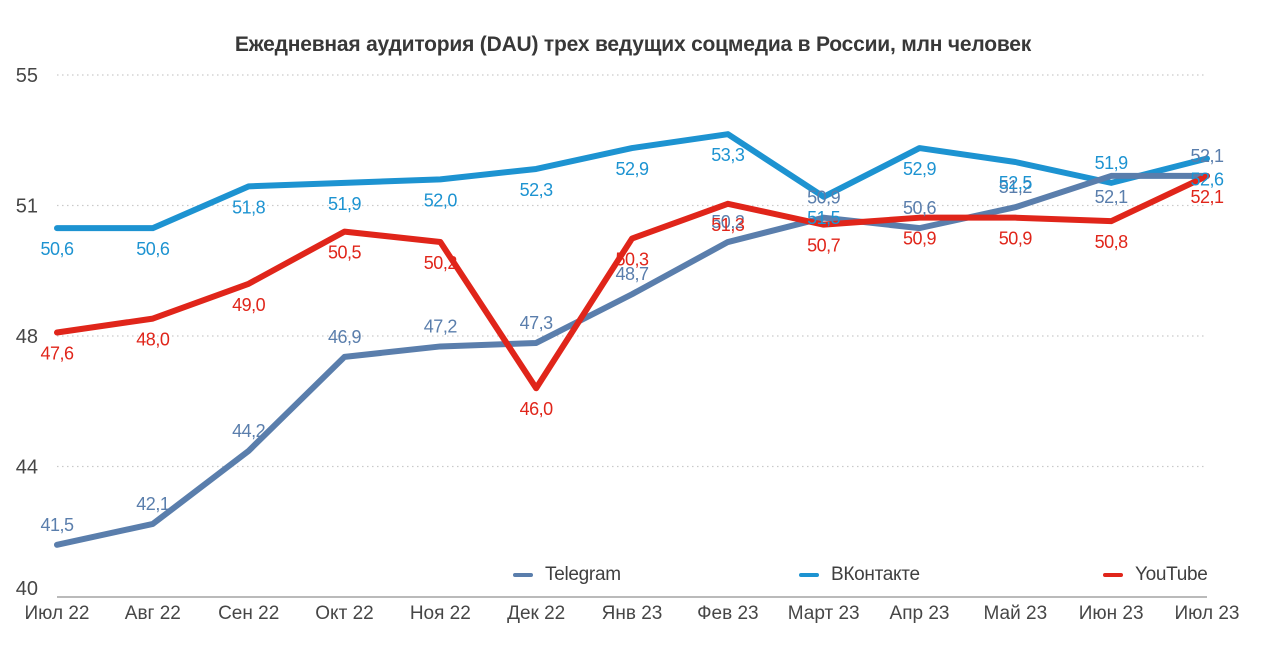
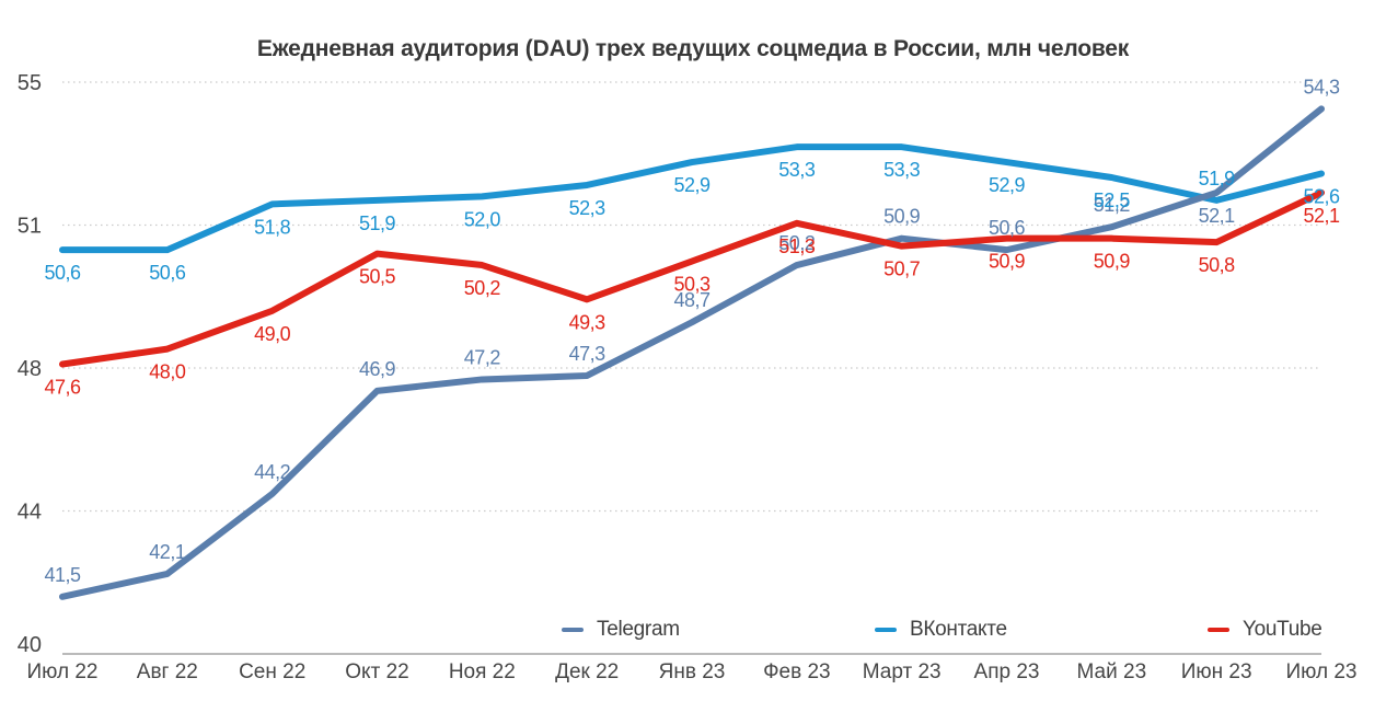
YouTube/Дек 22: 46,0 -> 49,3
ВКонтакте/Март 23: 51,5 -> 53,3
Telegram/Июл 23: 52,1 -> 54,3
